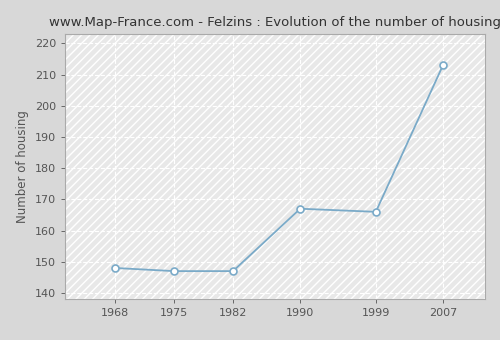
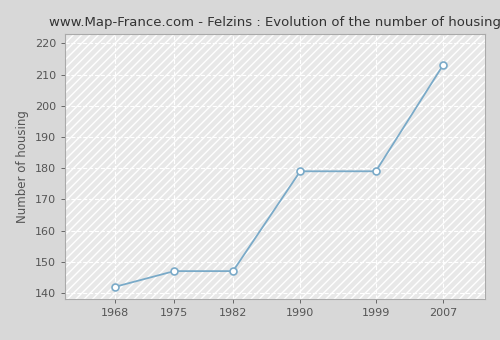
1968: 148 -> 142
1990: 167 -> 179
1999: 166 -> 179
